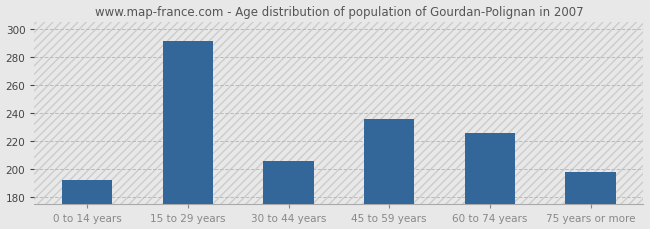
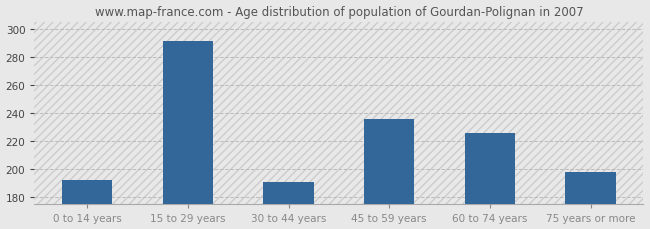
30 to 44 years: 206 -> 191
